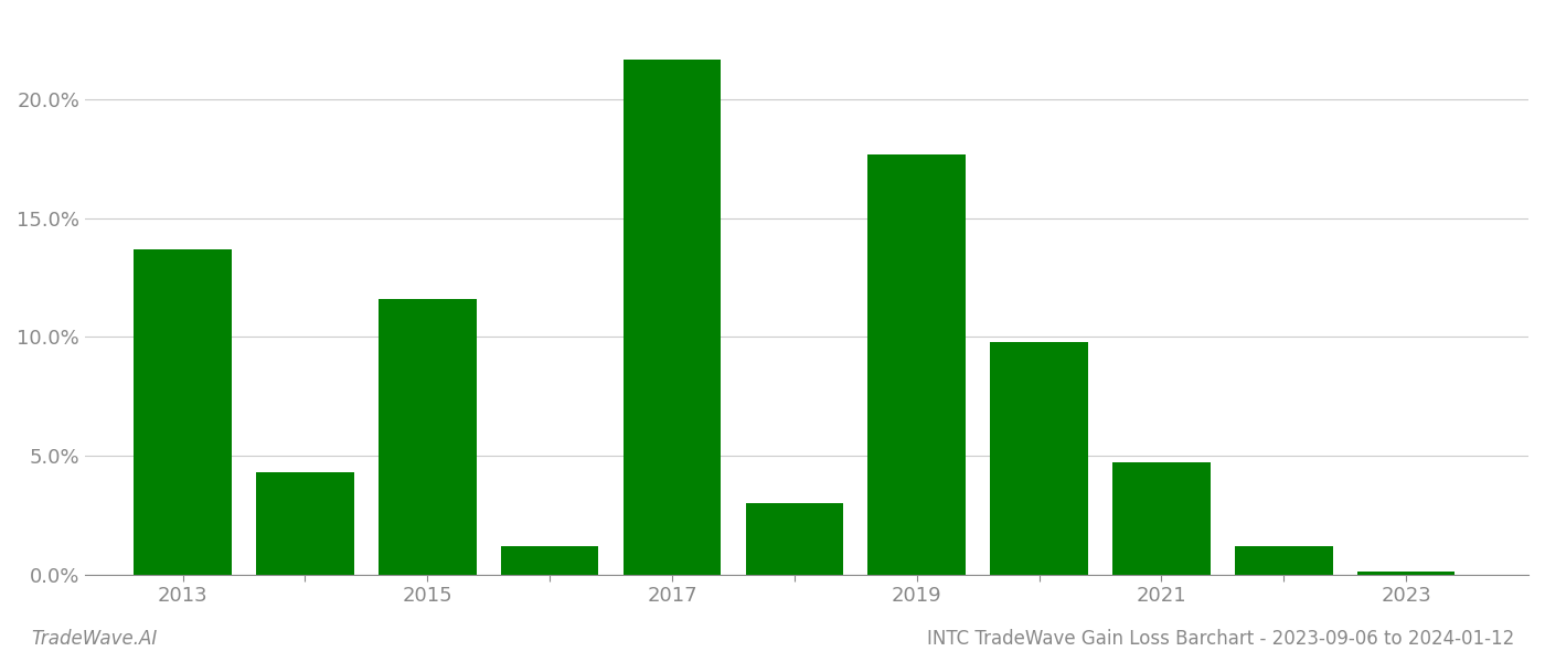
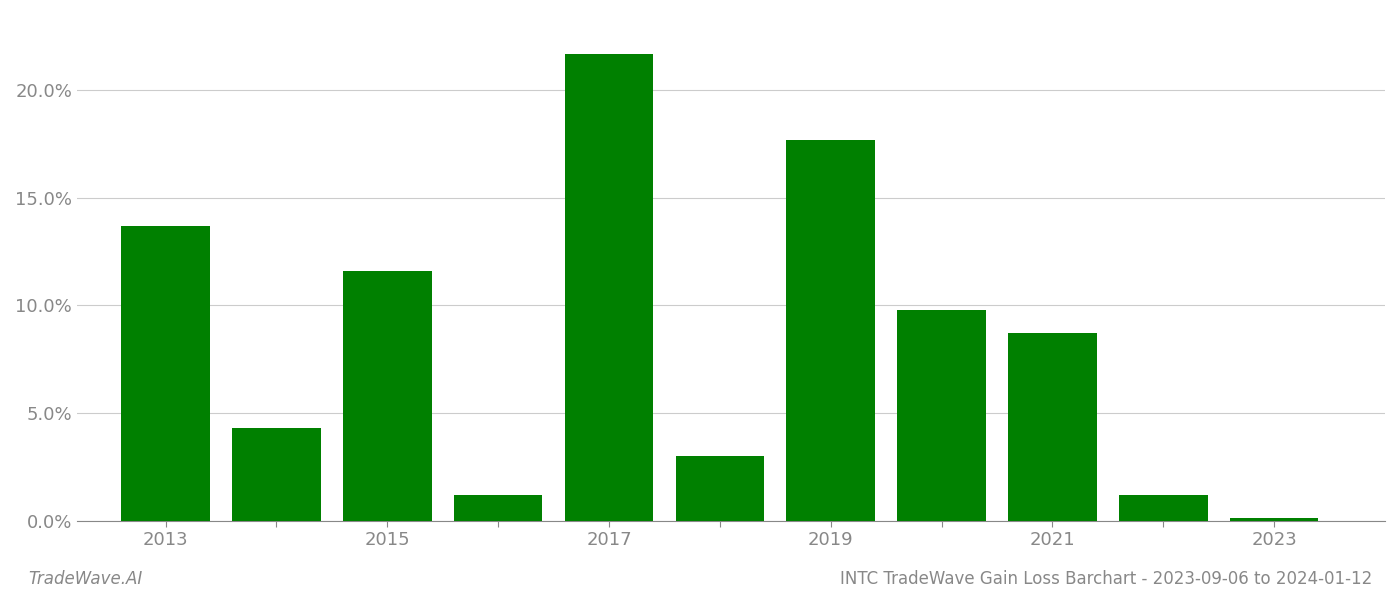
2021: 4.7% -> 8.7%
